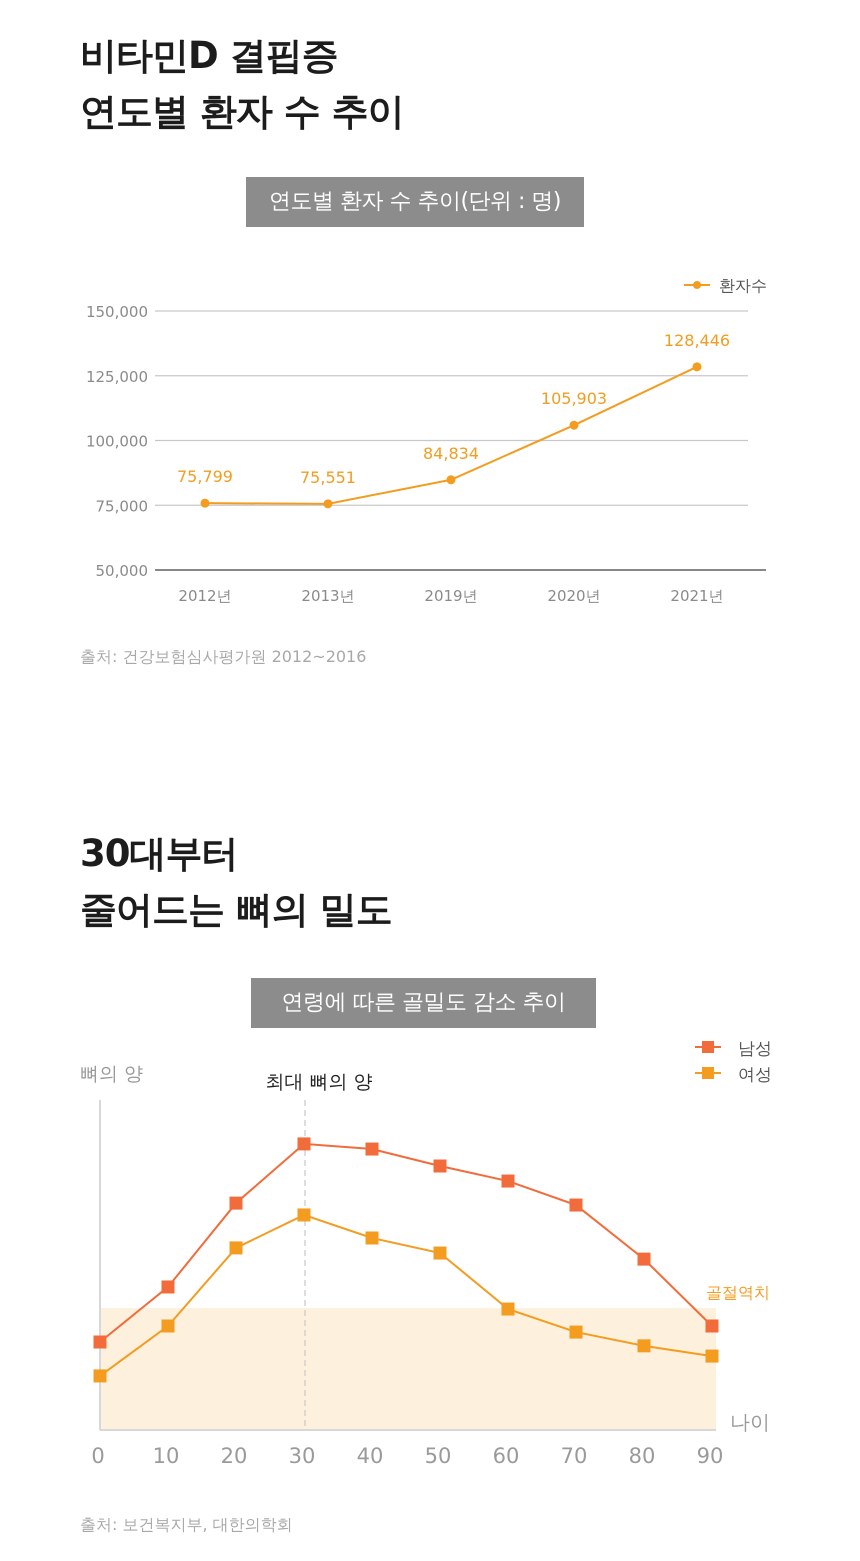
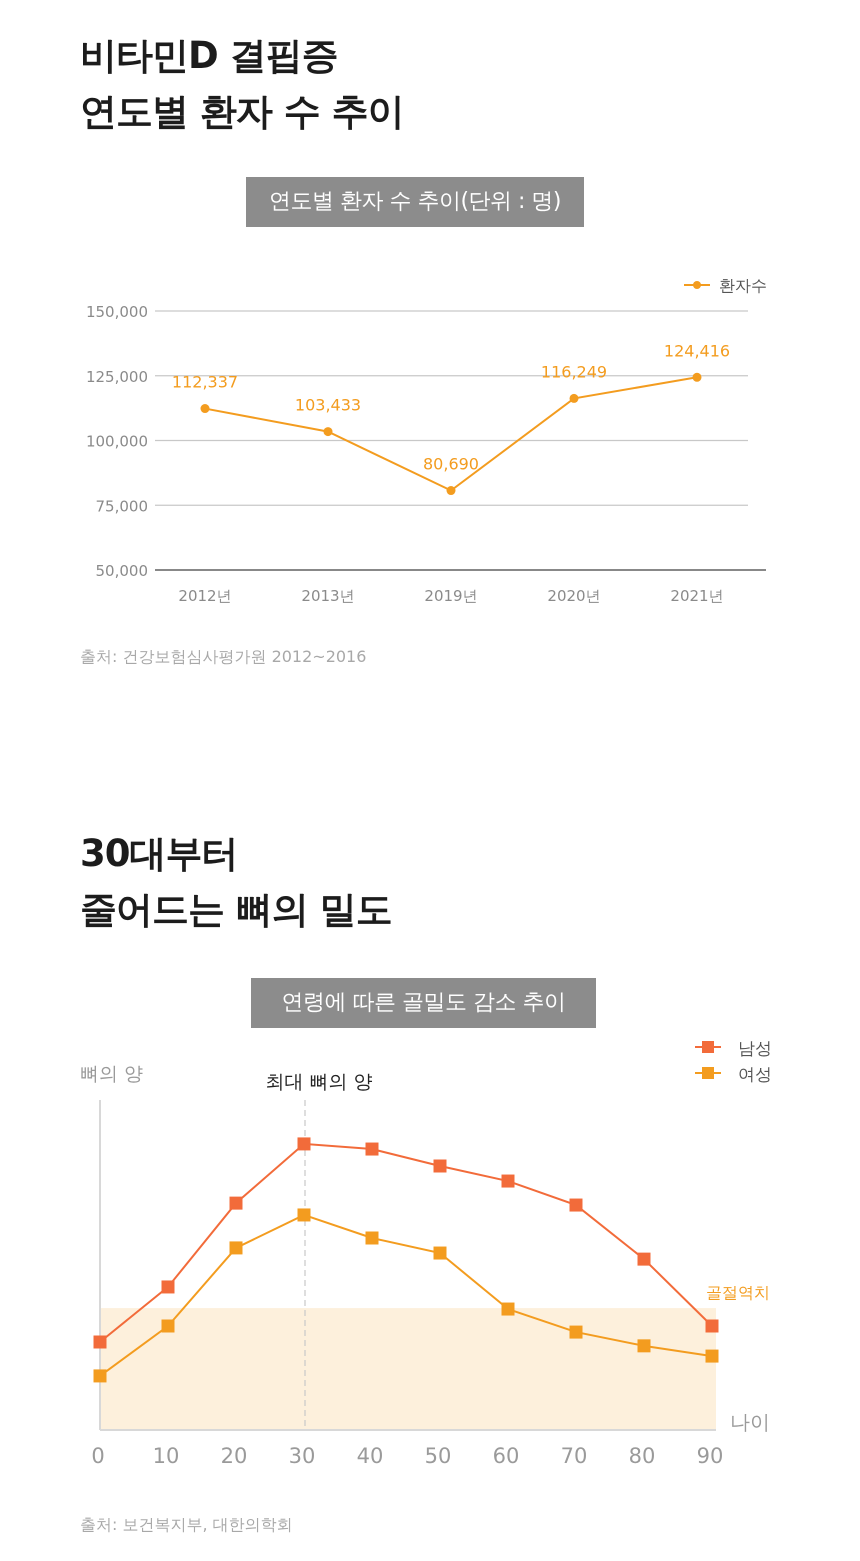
연도별 환자 수 추이(단위 : 명)/2012년: 75,799 -> 112,337
연도별 환자 수 추이(단위 : 명)/2013년: 75,551 -> 103,433
연도별 환자 수 추이(단위 : 명)/2019년: 84,834 -> 80,690
연도별 환자 수 추이(단위 : 명)/2020년: 105,903 -> 116,249
연도별 환자 수 추이(단위 : 명)/2021년: 128,446 -> 124,416
